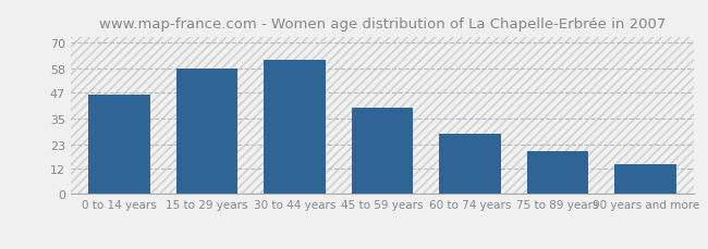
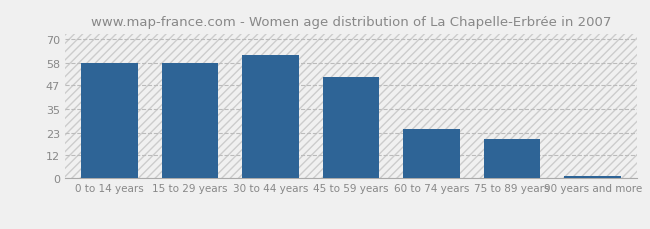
0 to 14 years: 46 -> 58
45 to 59 years: 40 -> 51
60 to 74 years: 28 -> 25
90 years and more: 14 -> 1
